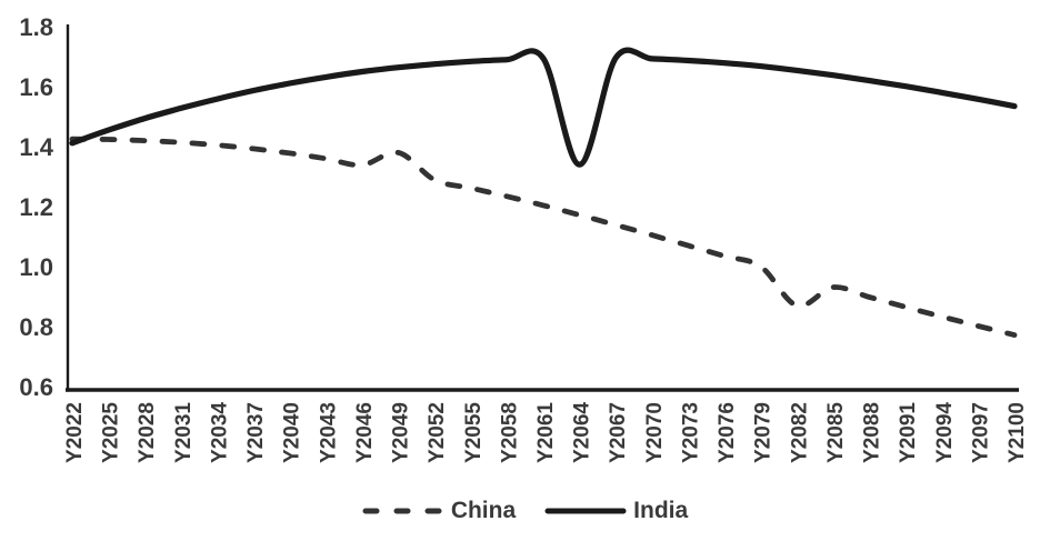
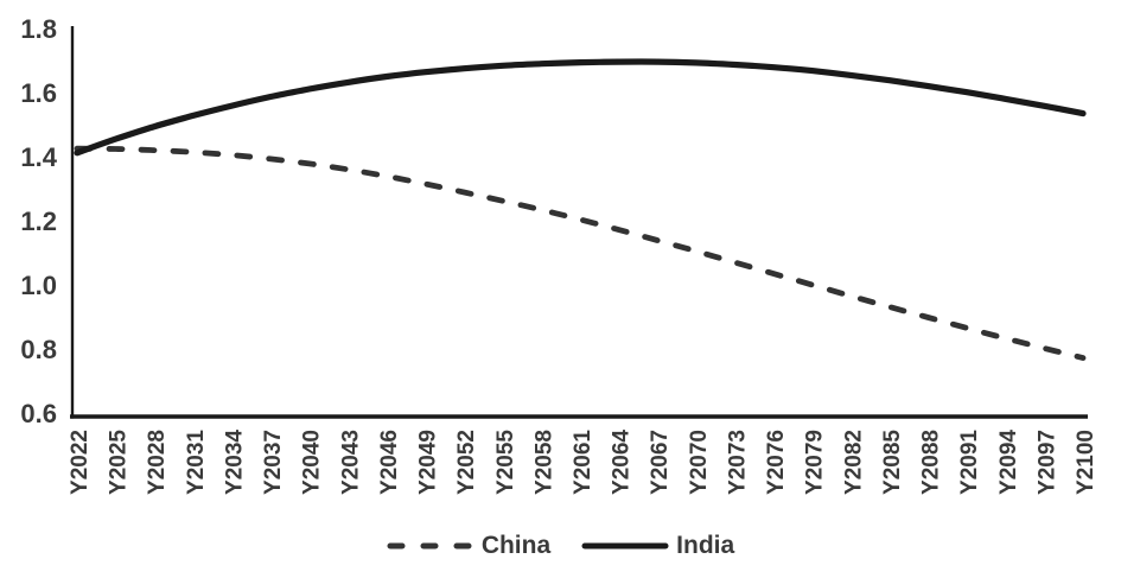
China/Y2049: 1.38 -> 1.31
India/Y2064: 1.34 -> 1.70
China/Y2082: 0.87 -> 0.96
